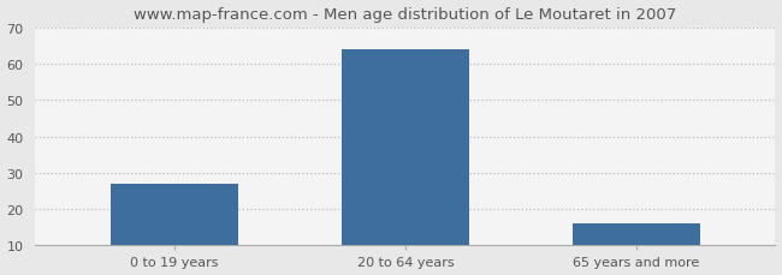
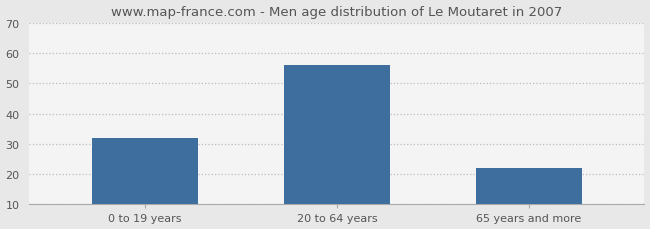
0 to 19 years: 27 -> 32
20 to 64 years: 64 -> 56
65 years and more: 16 -> 22
